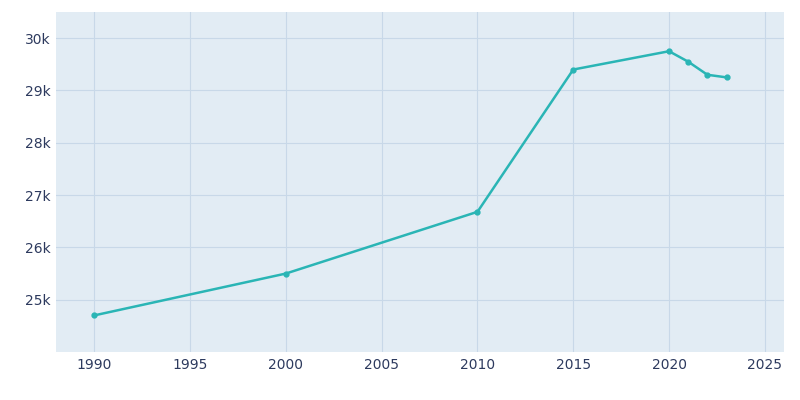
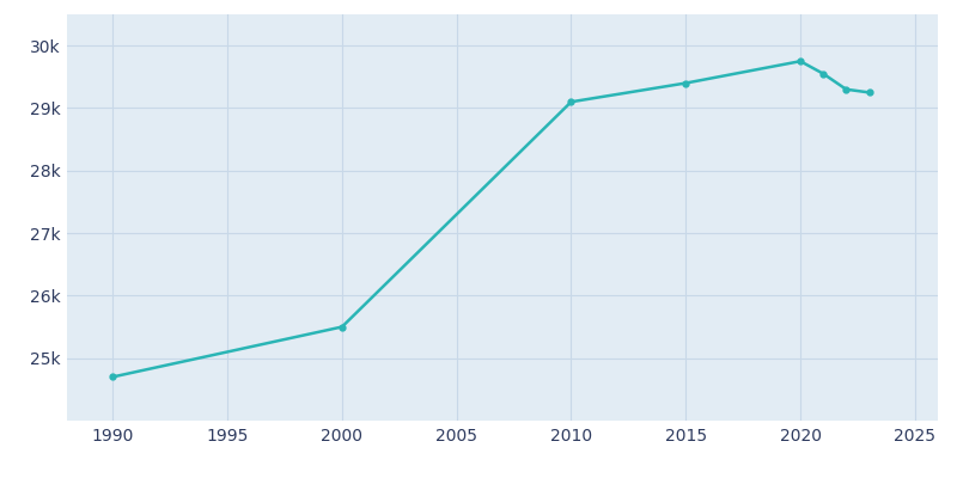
2010: 26.68k -> 29.10k
